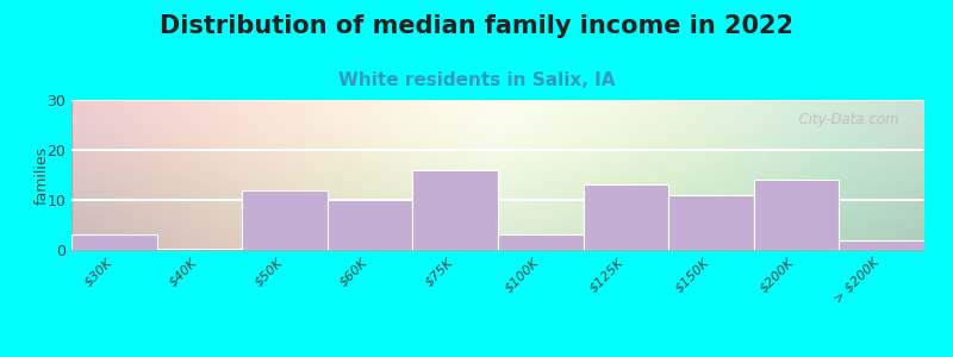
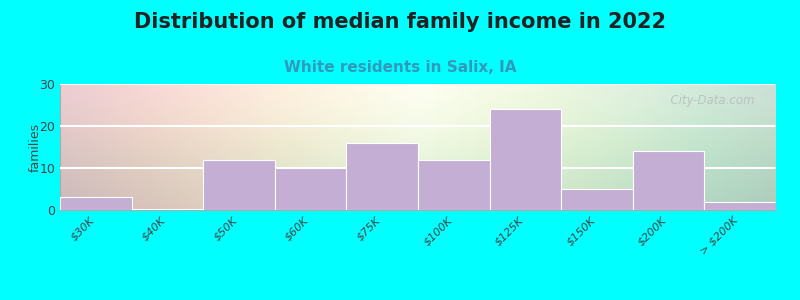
$100K: 3 -> 12
$125K: 13 -> 24
$150K: 11 -> 5
